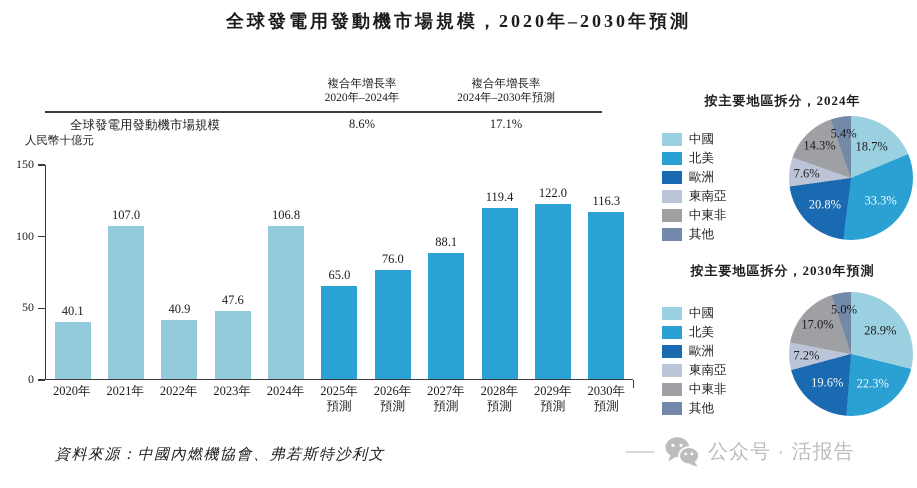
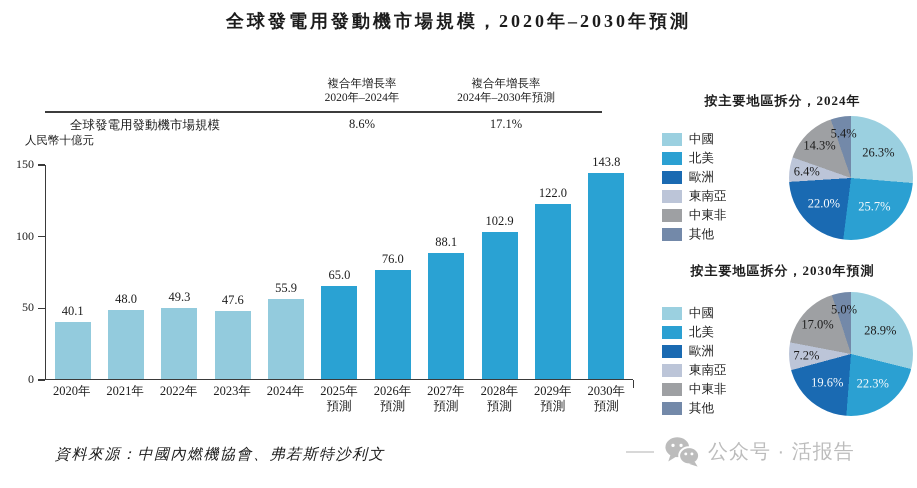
全球發電用發動機市場規模，2020年–2030年預測/2021年: 107.0 -> 48.0
全球發電用發動機市場規模，2020年–2030年預測/2022年: 40.9 -> 49.3
全球發電用發動機市場規模，2020年–2030年預測/2024年: 106.8 -> 55.9
全球發電用發動機市場規模，2020年–2030年預測/2028年預測: 119.4 -> 102.9
全球發電用發動機市場規模，2020年–2030年預測/2030年預測: 116.3 -> 143.8
按主要地區拆分，2024年/中國: 18.7% -> 26.3%
按主要地區拆分，2024年/北美: 33.3% -> 25.7%
按主要地區拆分，2024年/歐洲: 20.8% -> 22.0%
按主要地區拆分，2024年/東南亞: 7.6% -> 6.4%
